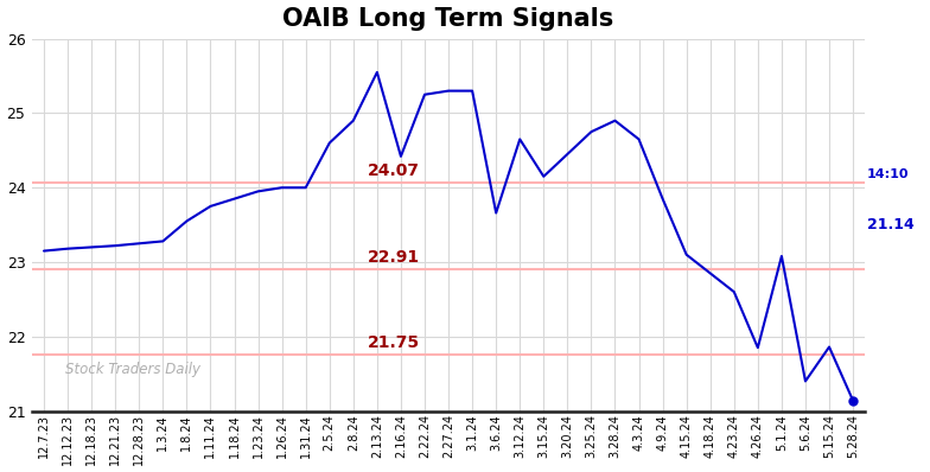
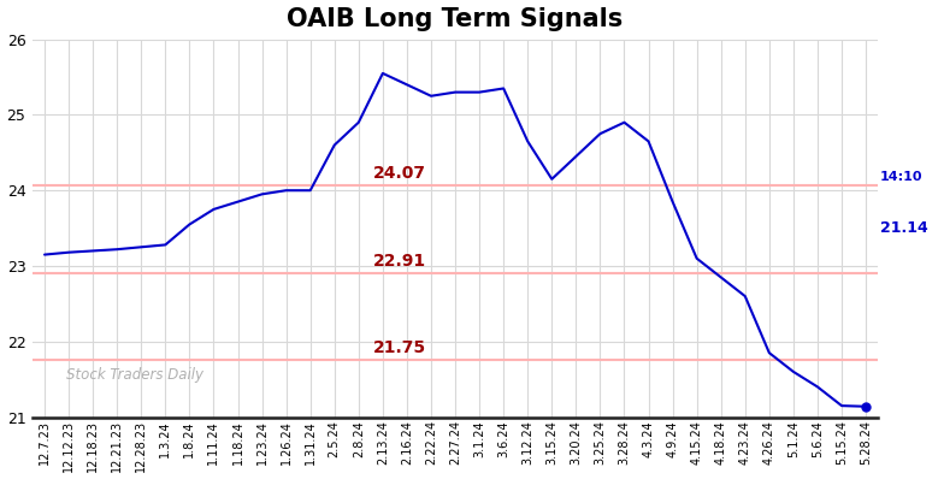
2.16.24: 24.42 -> 25.40
3.6.24: 23.66 -> 25.35
5.1.24: 23.08 -> 21.60
5.15.24: 21.86 -> 21.15
